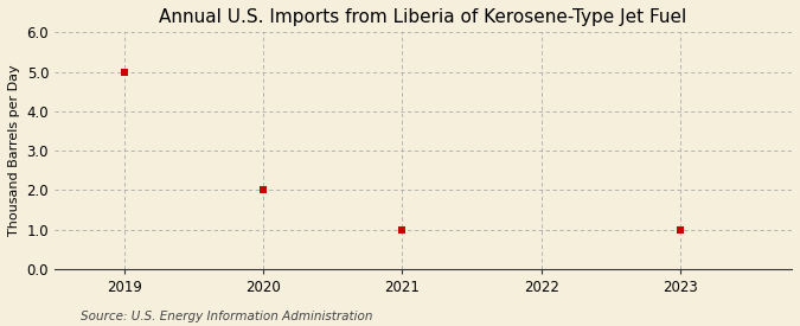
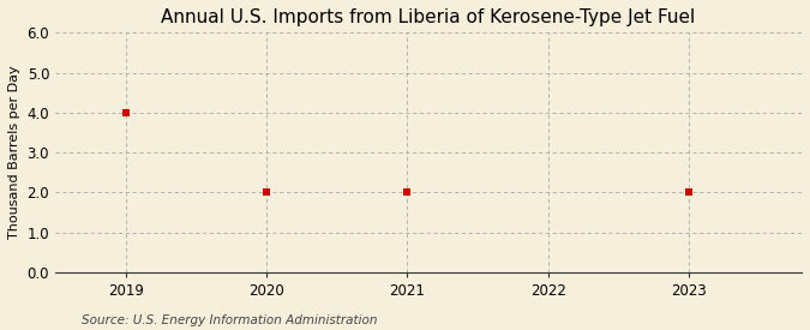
2019: 5 -> 4
2021: 1 -> 2
2023: 1 -> 2
